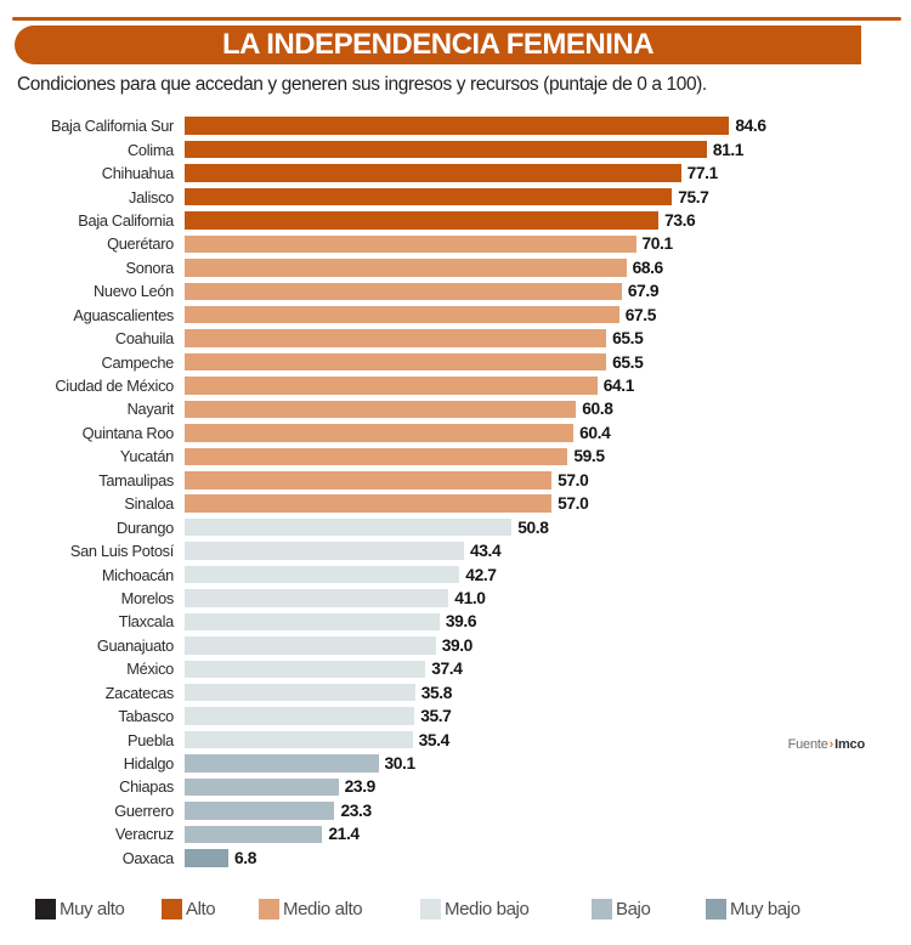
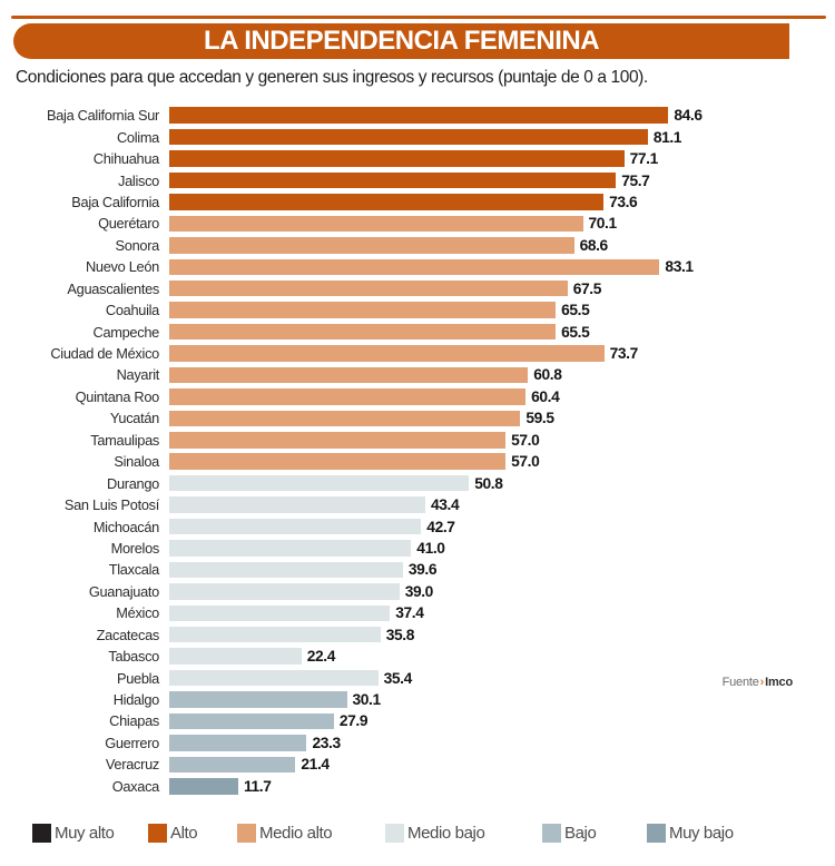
Nuevo León: 67.9 -> 83.1
Ciudad de México: 64.1 -> 73.7
Tabasco: 35.7 -> 22.4
Chiapas: 23.9 -> 27.9
Oaxaca: 6.8 -> 11.7
